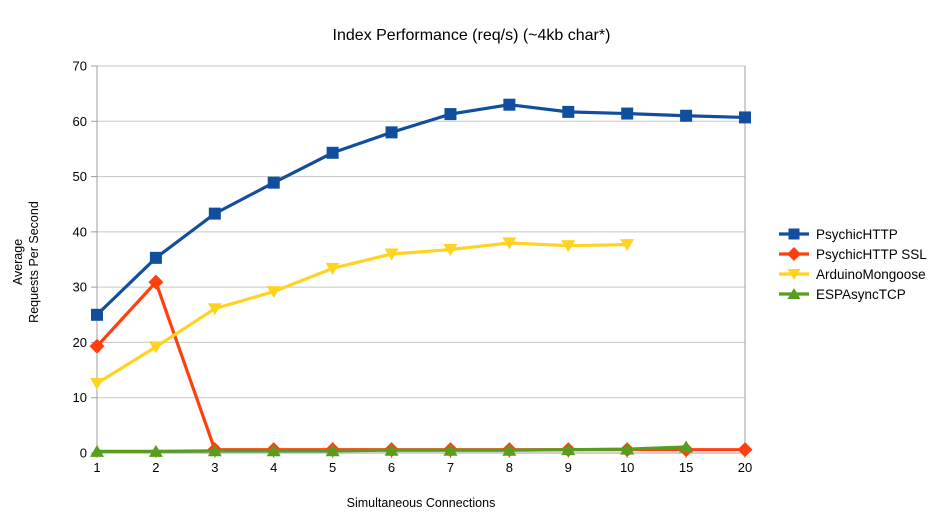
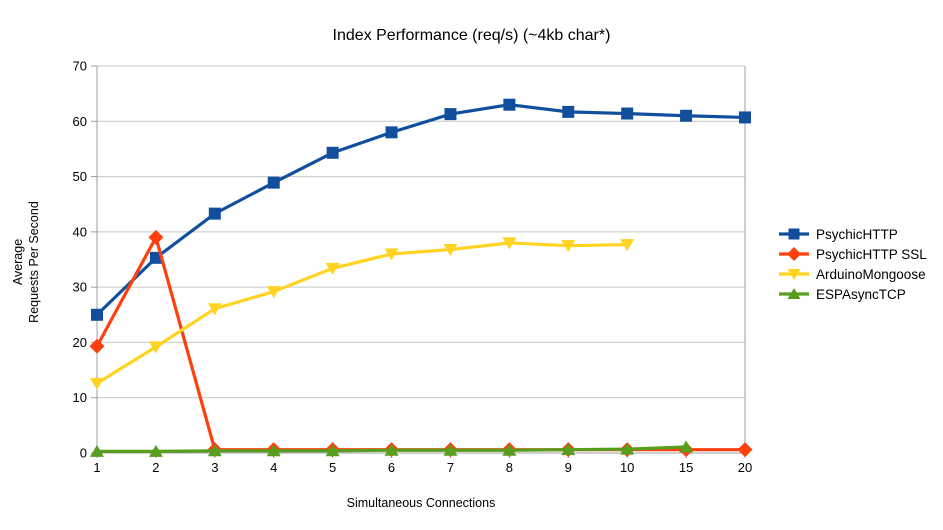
PsychicHTTP SSL/2: 31 -> 39
